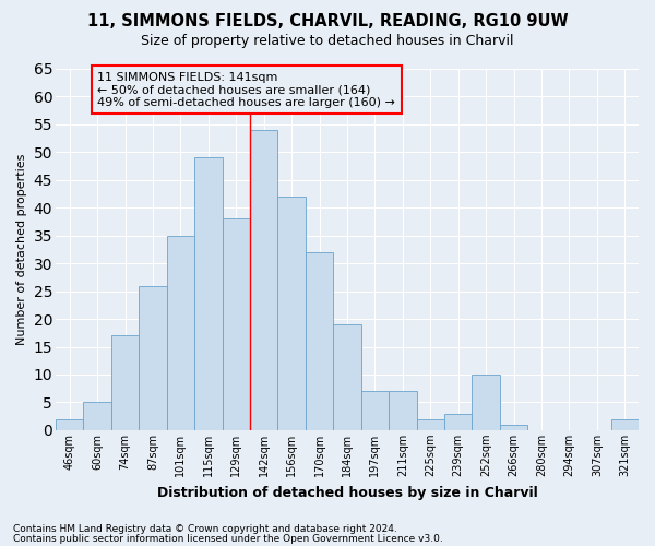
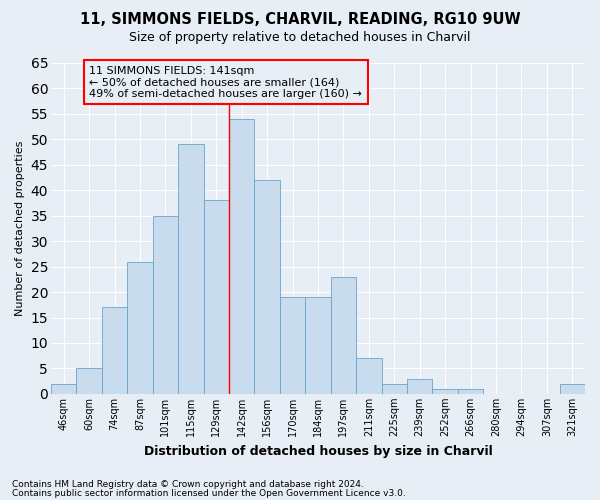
170sqm: 32 -> 19
197sqm: 7 -> 23
252sqm: 10 -> 1
